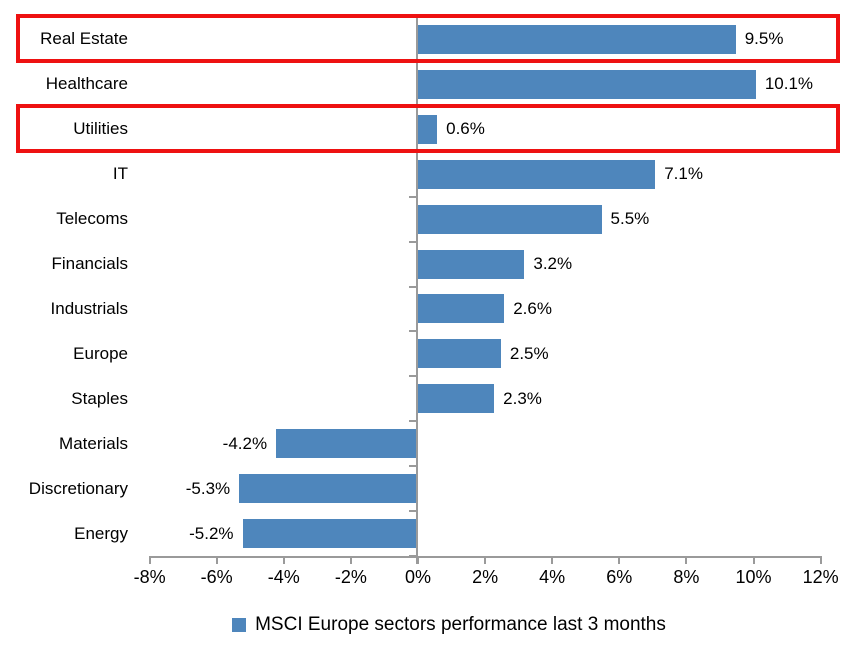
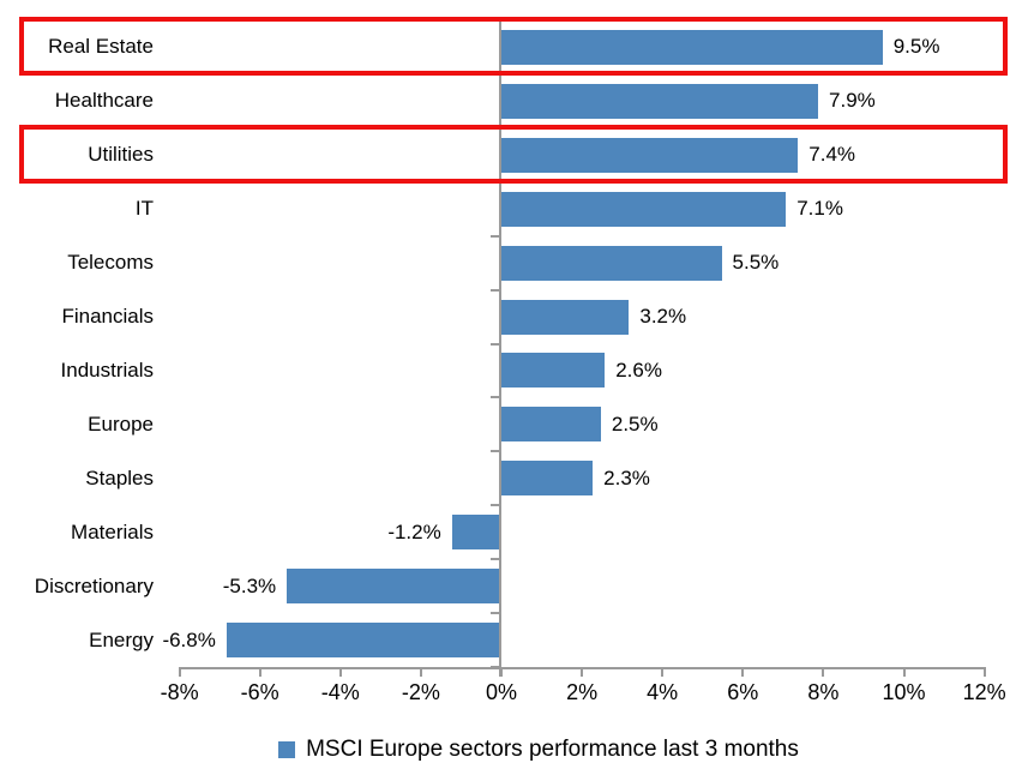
Healthcare: 10.1% -> 7.9%
Utilities: 0.6% -> 7.4%
Materials: -4.2% -> -1.2%
Energy: -5.2% -> -6.8%
